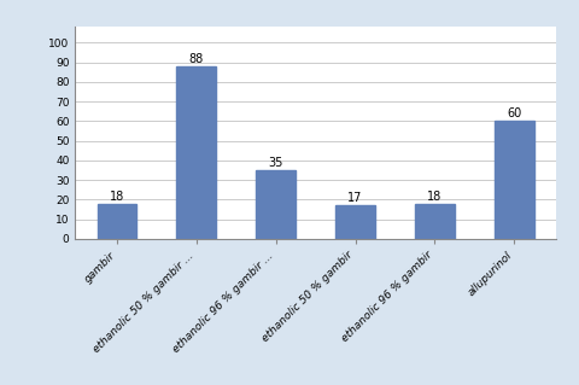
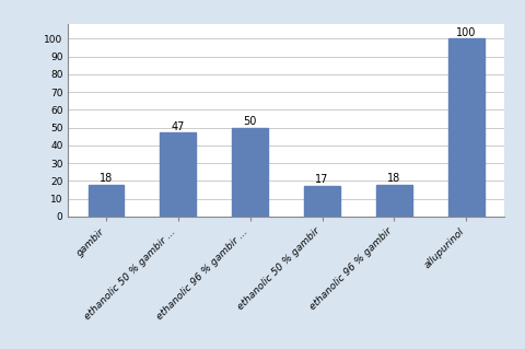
ethanolic 50 % gambir ...: 88 -> 47
ethanolic 96 % gambir ...: 35 -> 50
allupurinol: 60 -> 100
